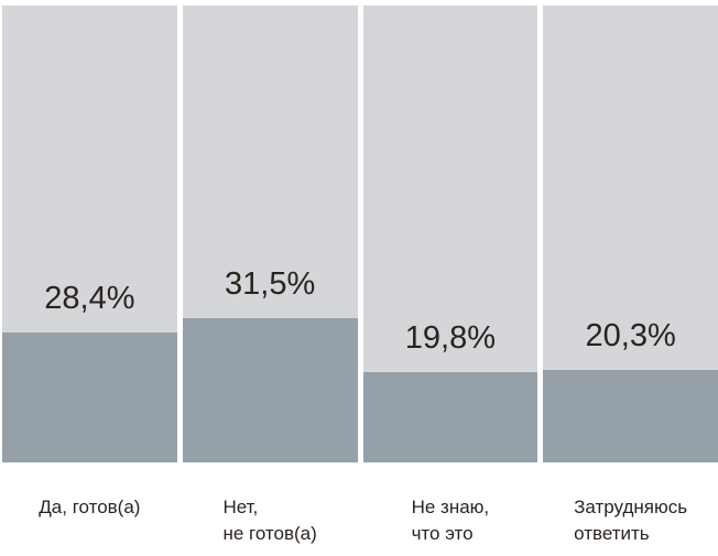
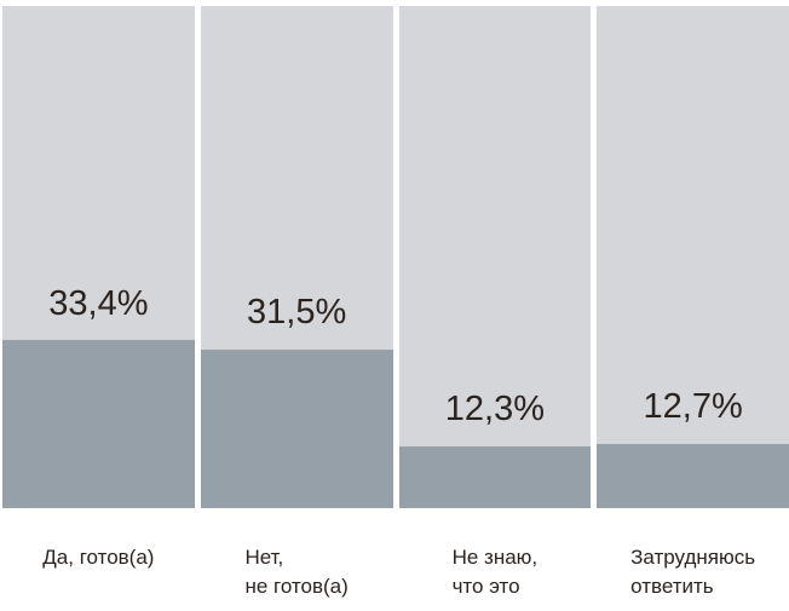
Да, готов(а): 28,4% -> 33,4%
Не знаю, что это: 19,8% -> 12,3%
Затрудняюсь ответить: 20,3% -> 12,7%
